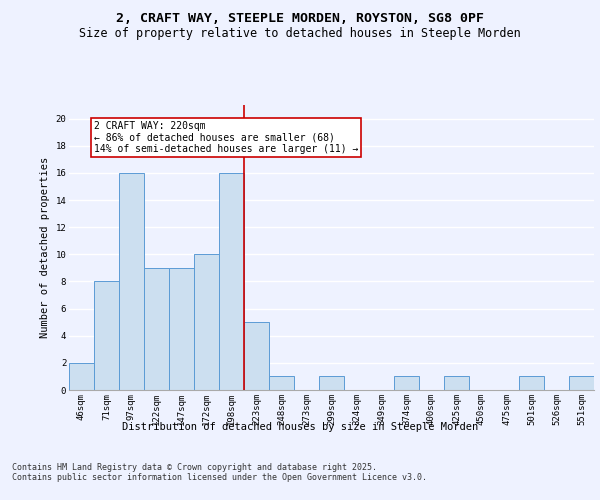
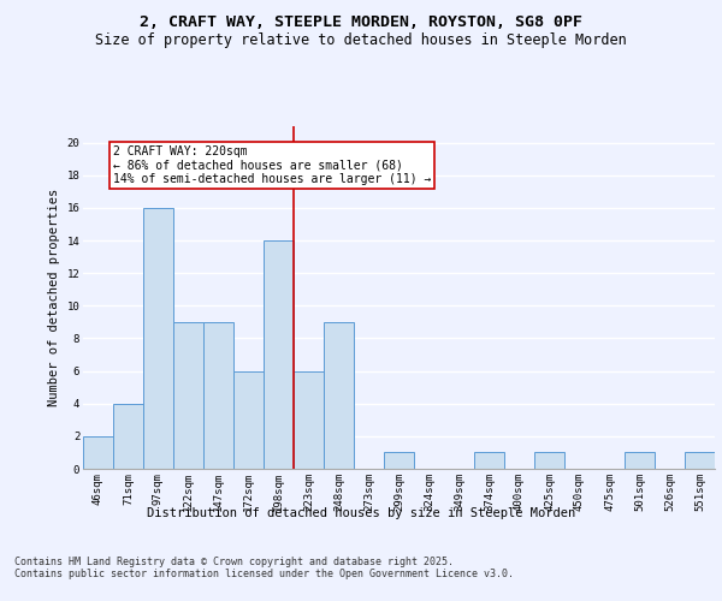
71sqm: 8 -> 4
172sqm: 10 -> 6
198sqm: 16 -> 14
223sqm: 5 -> 6
248sqm: 1 -> 9
